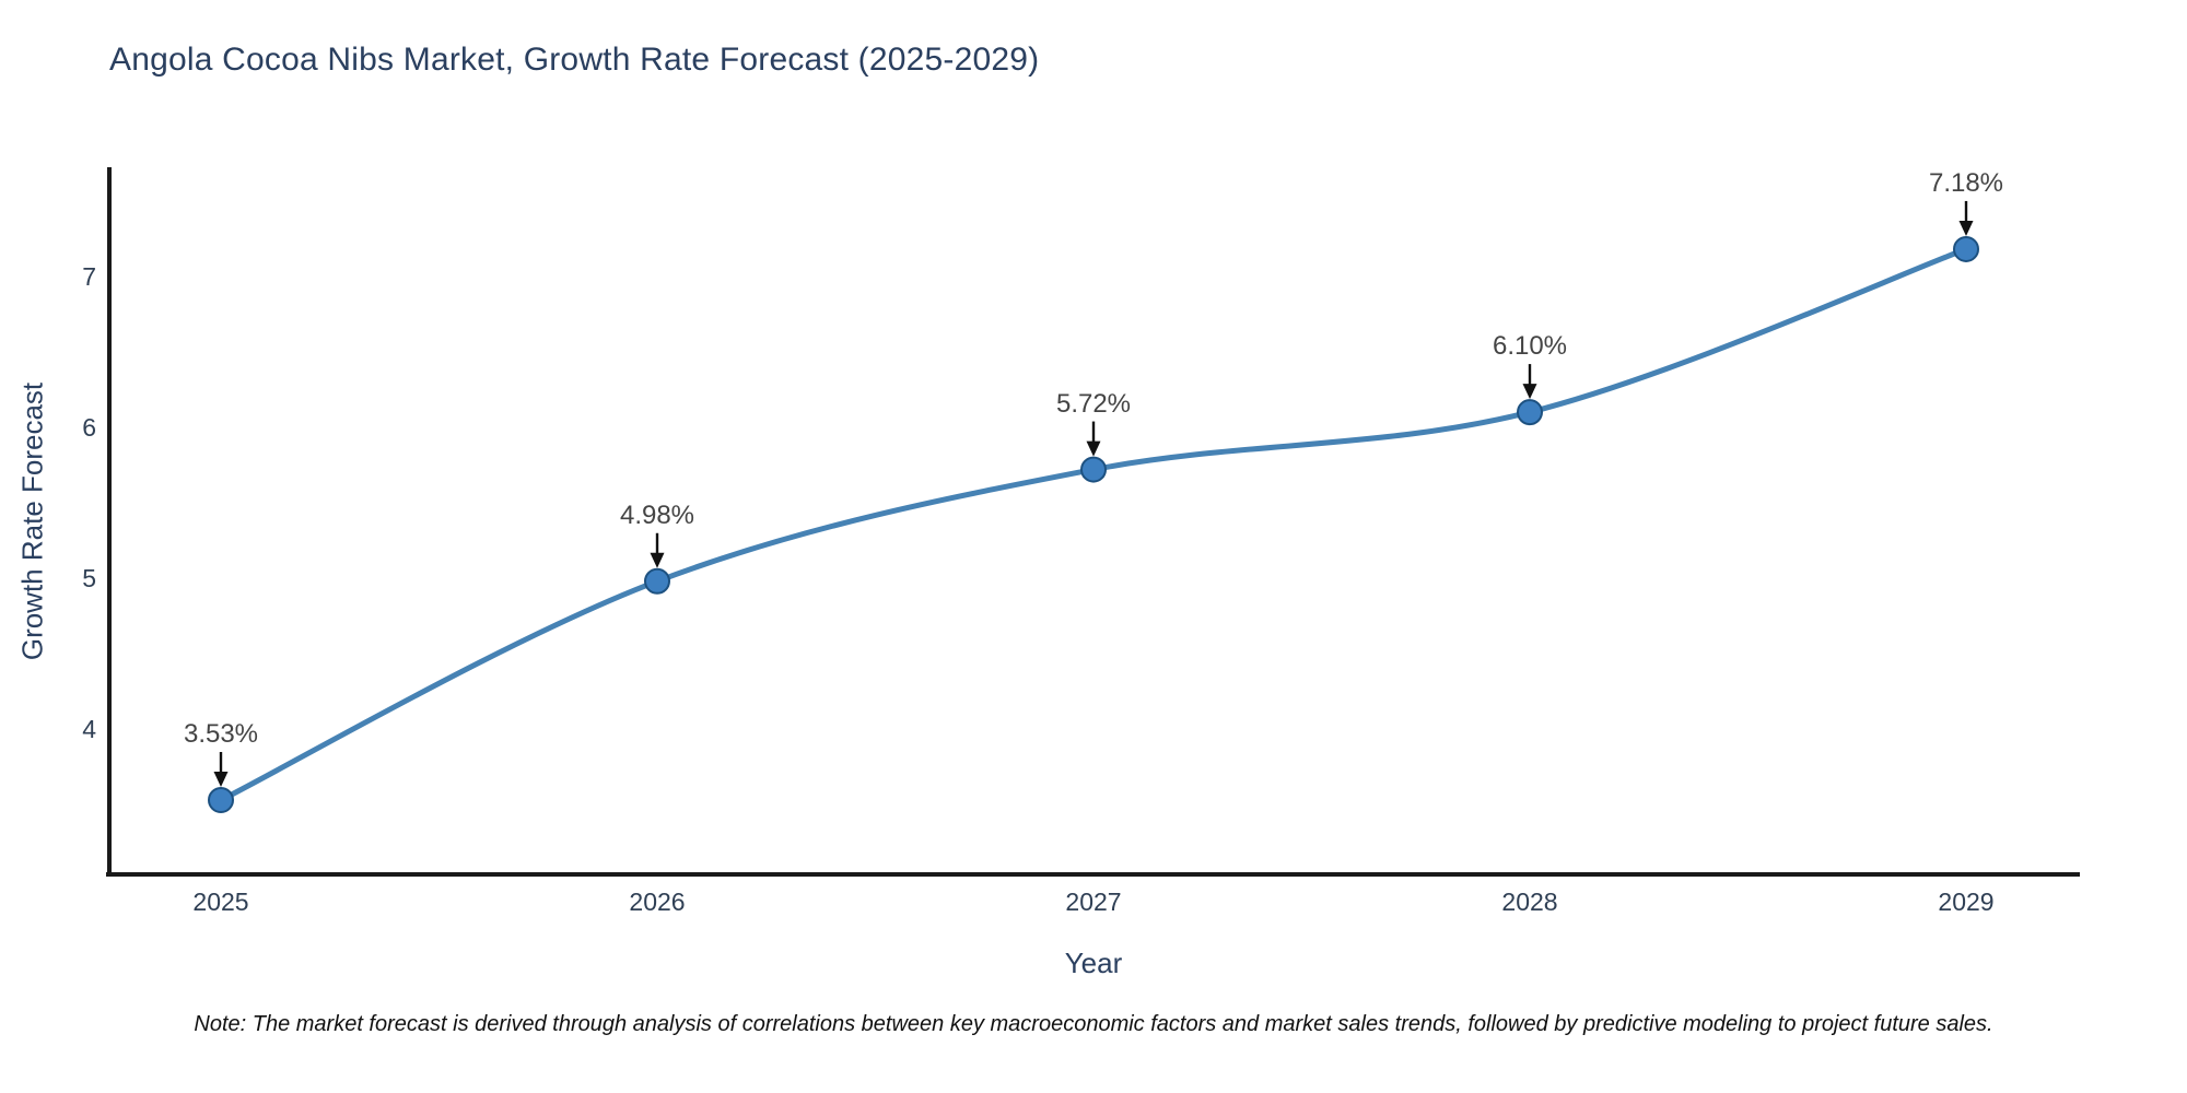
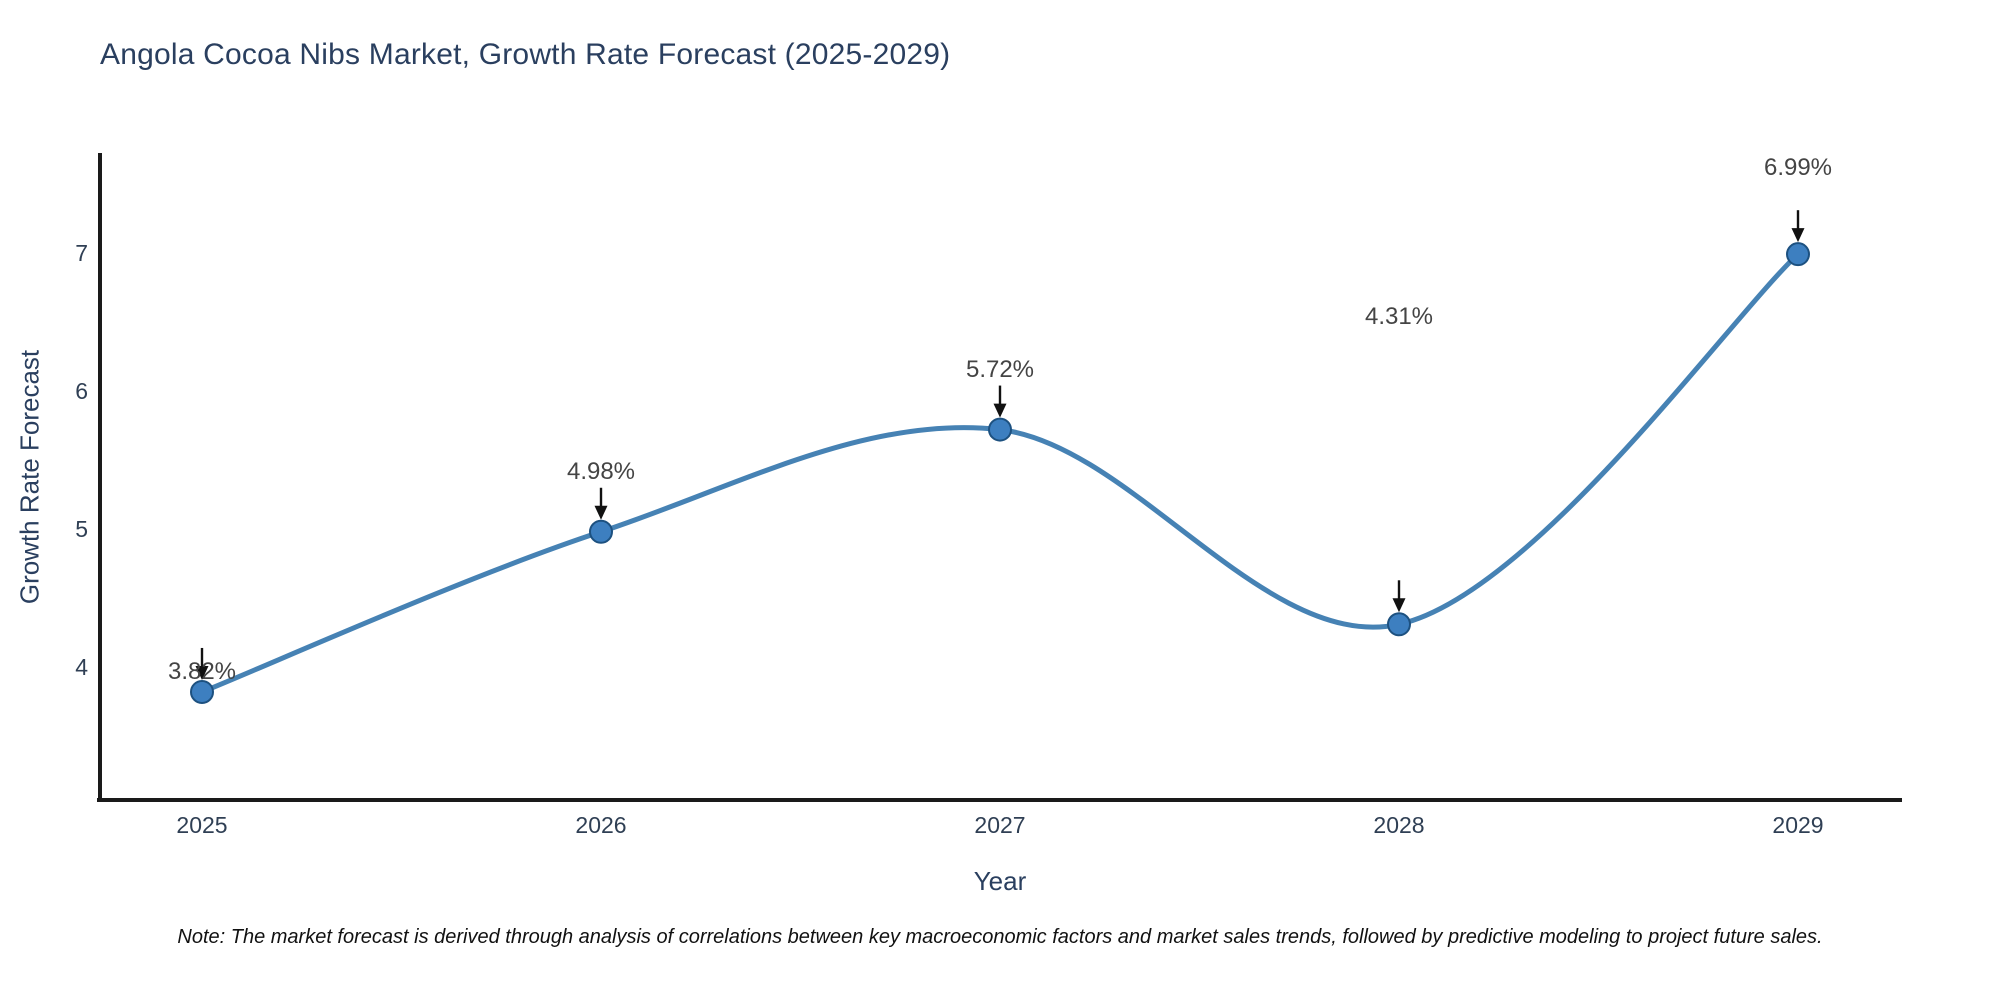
2025: 3.53% -> 3.82%
2028: 6.10% -> 4.31%
2029: 7.18% -> 6.99%
